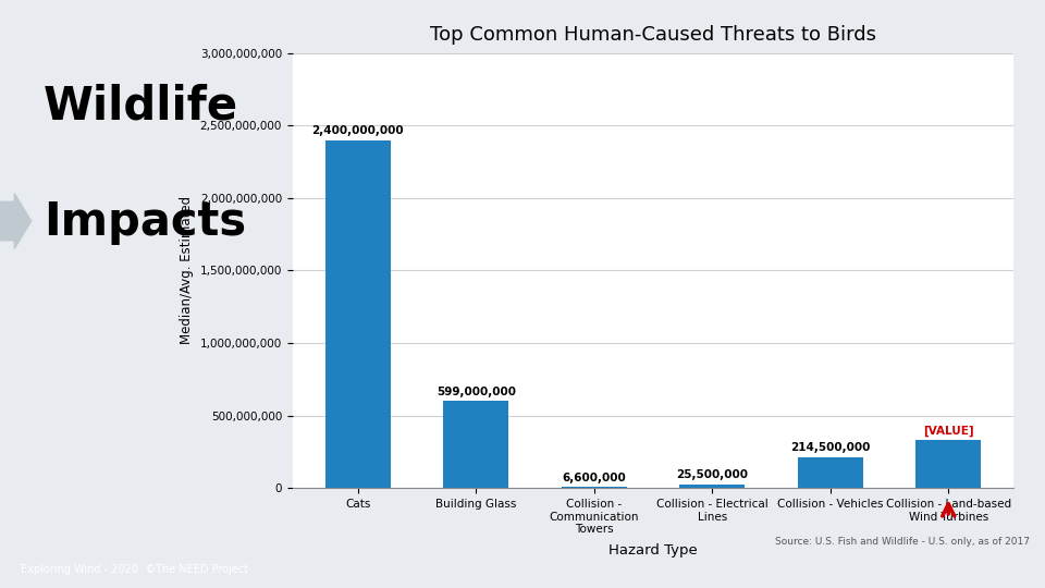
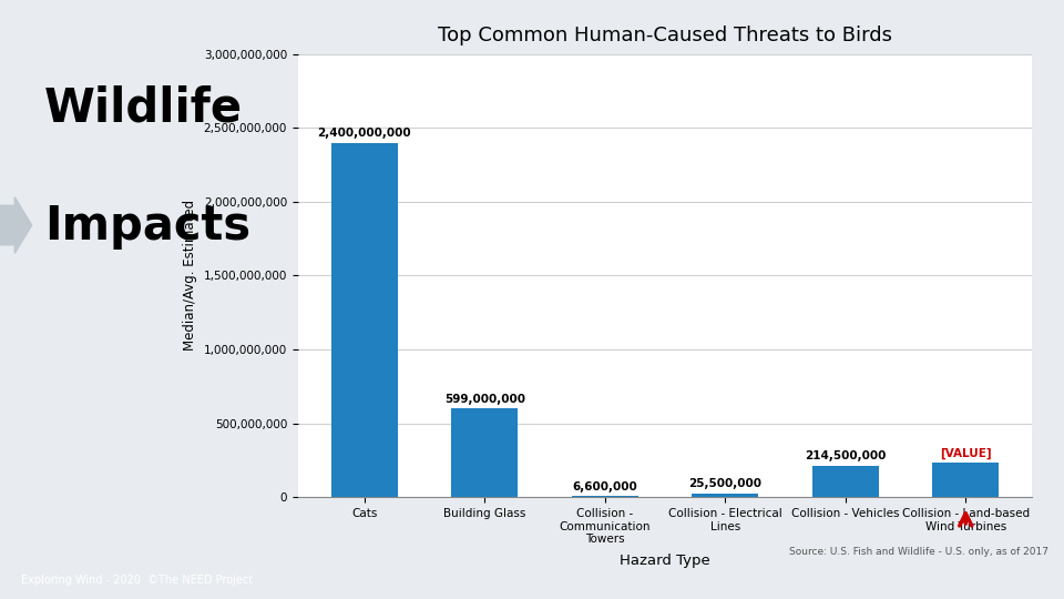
Collision - Land-based Wind Turbines: 330,000,000 -> 230,000,000
